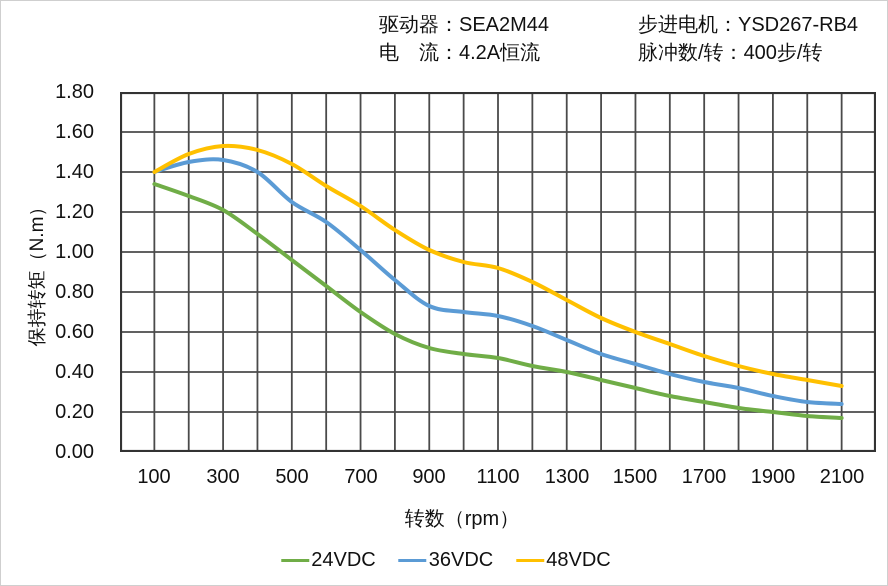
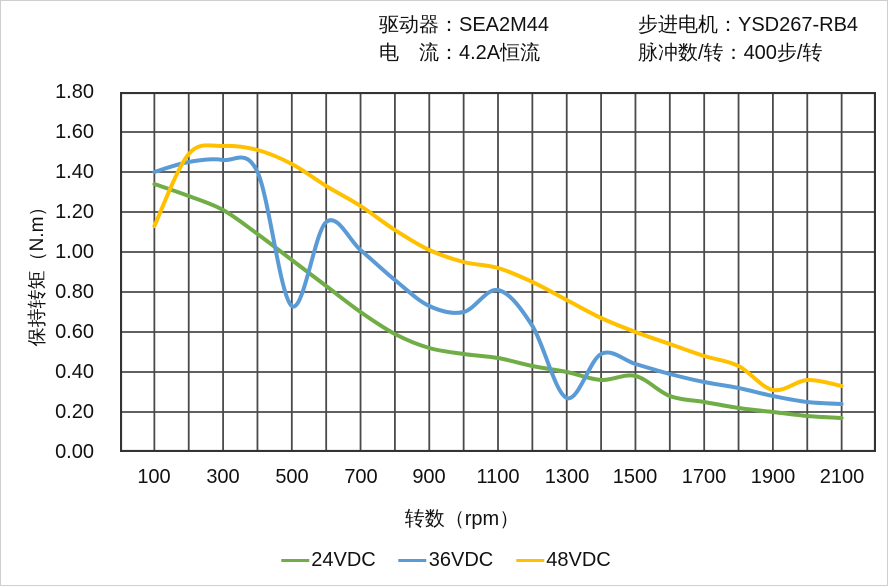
48VDC/100: 1.40 -> 1.13
36VDC/500: 1.25 -> 0.73
36VDC/1100: 0.68 -> 0.81
36VDC/1300: 0.56 -> 0.27
24VDC/1500: 0.32 -> 0.38
48VDC/1900: 0.39 -> 0.31
